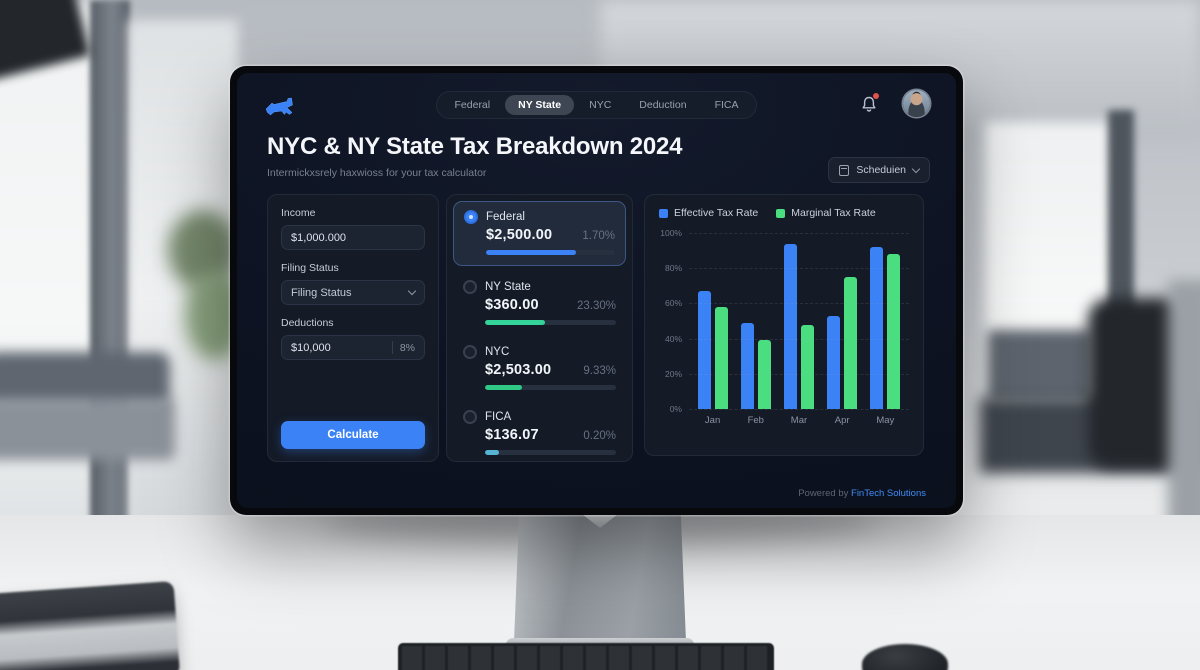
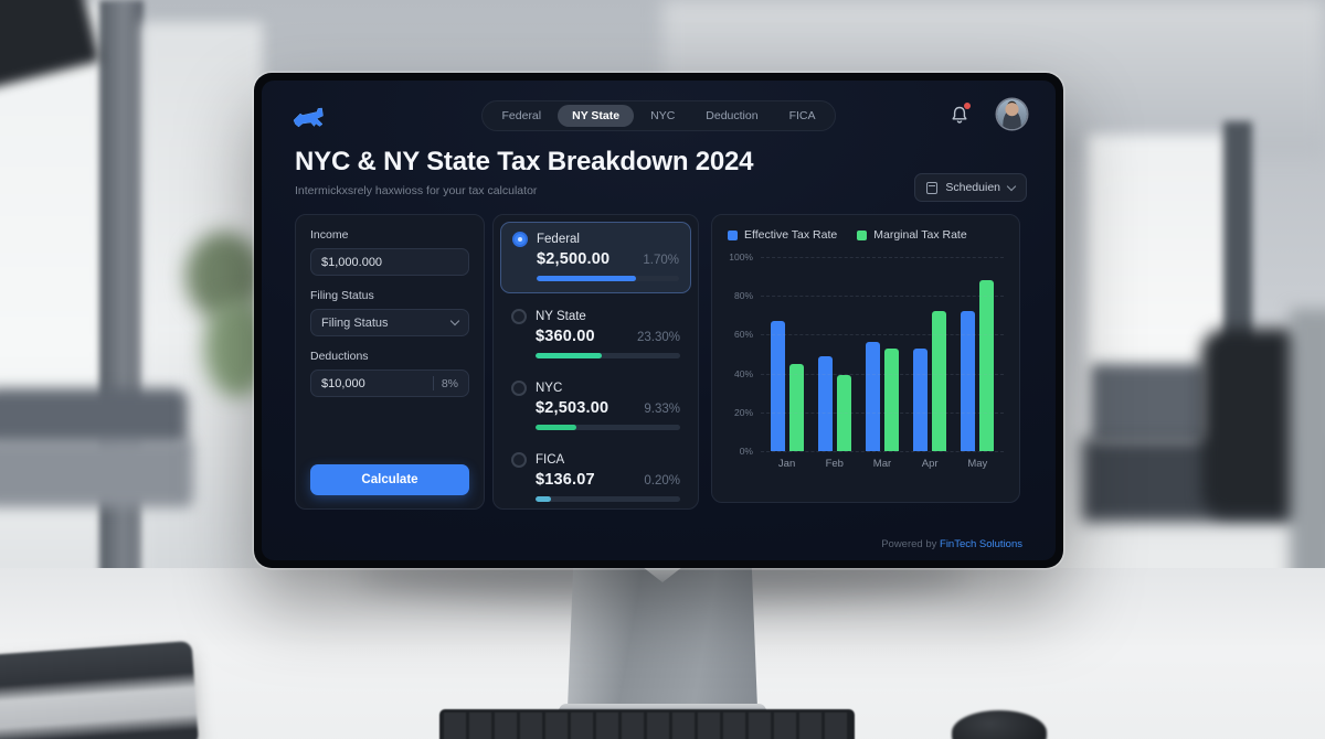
Marginal Tax Rate/Jan: 58% -> 45%
Effective Tax Rate/Mar: 94% -> 56%
Marginal Tax Rate/Mar: 48% -> 53%
Marginal Tax Rate/Apr: 75% -> 72%
Effective Tax Rate/May: 92% -> 72%
